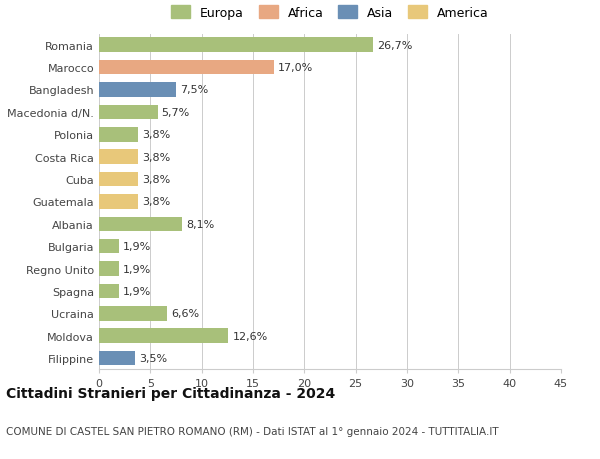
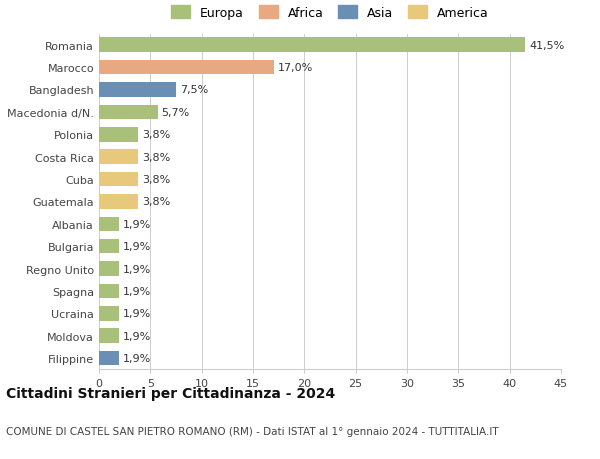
Romania: 26,7% -> 41,5%
Albania: 8,1% -> 1,9%
Ucraina: 6,6% -> 1,9%
Moldova: 12,6% -> 1,9%
Filippine: 3,5% -> 1,9%
